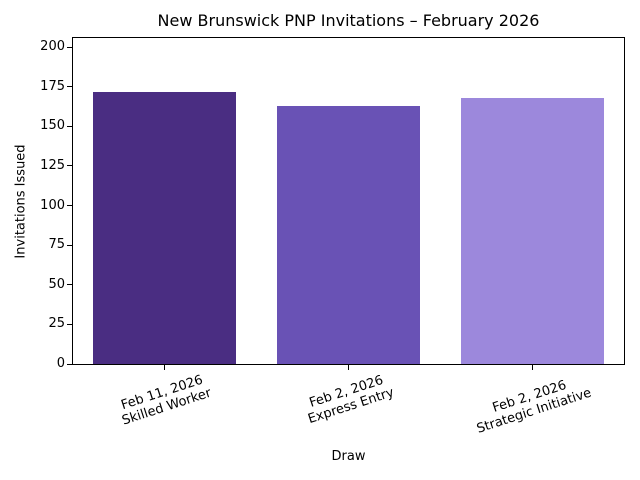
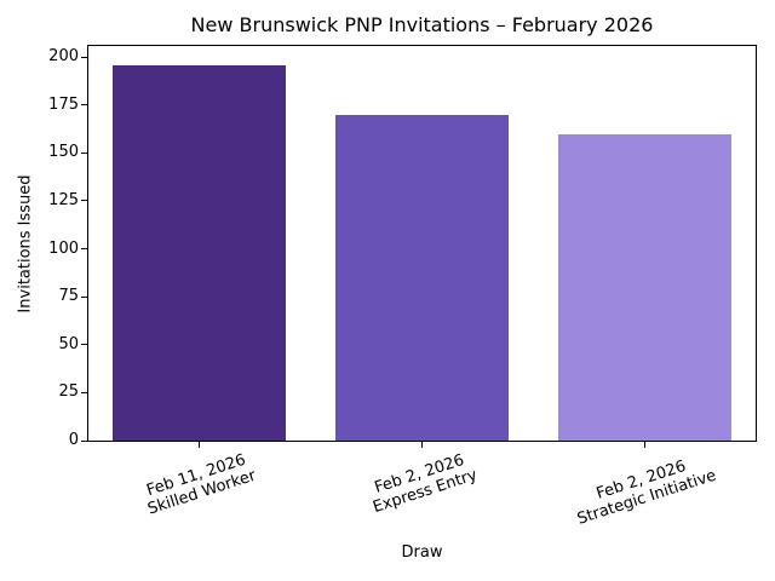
Feb 11, 2026 Skilled Worker: 172 -> 196
Feb 2, 2026 Express Entry: 163 -> 170
Feb 2, 2026 Strategic Initiative: 168 -> 160
